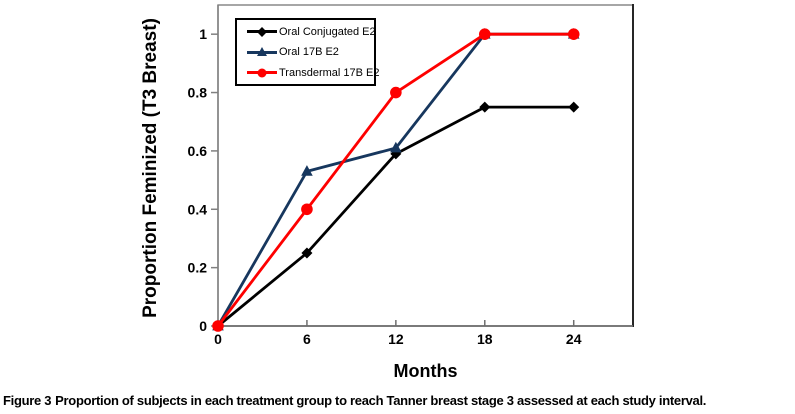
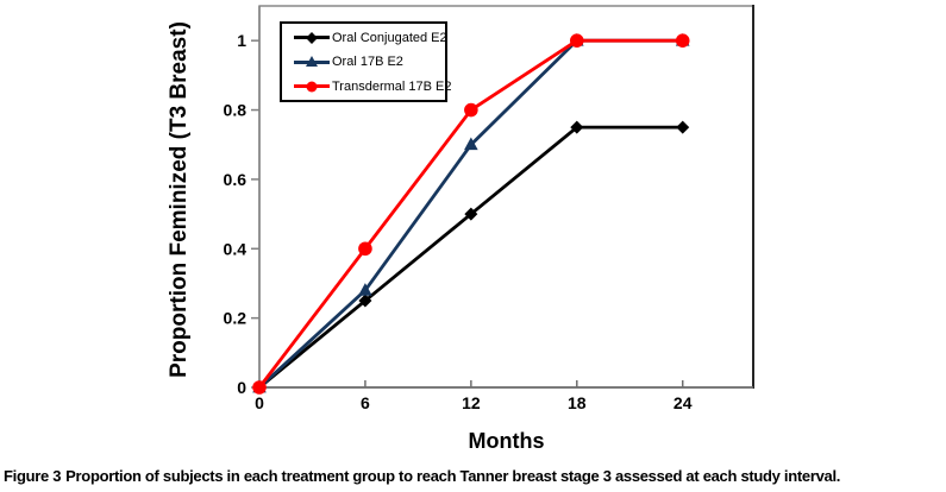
Oral 17B E2/6: 0.53 -> 0.28
Oral Conjugated E2/12: 0.59 -> 0.50
Oral 17B E2/12: 0.61 -> 0.70
